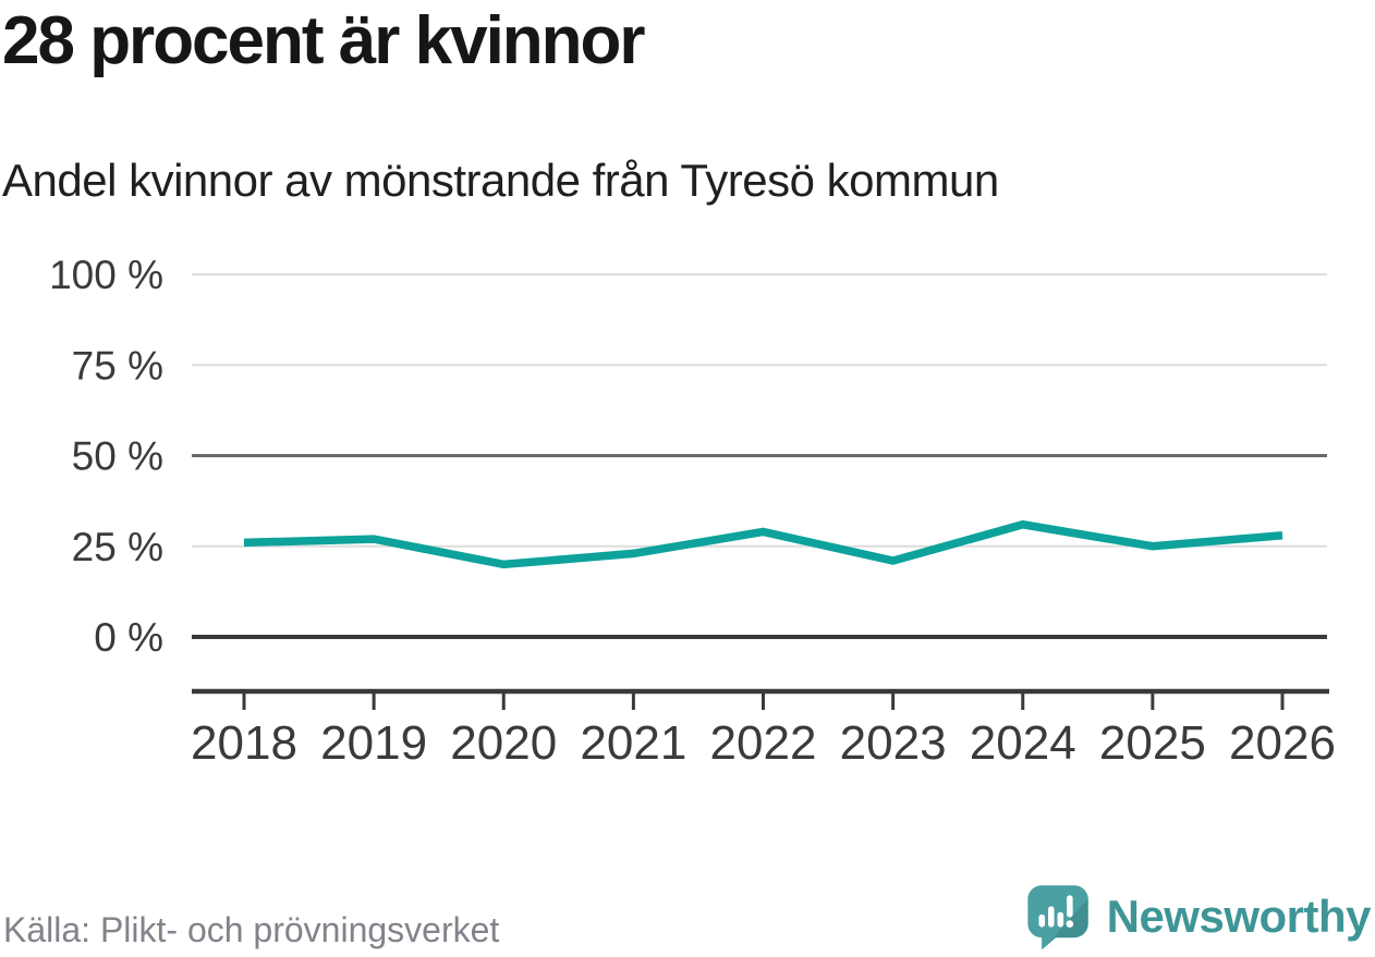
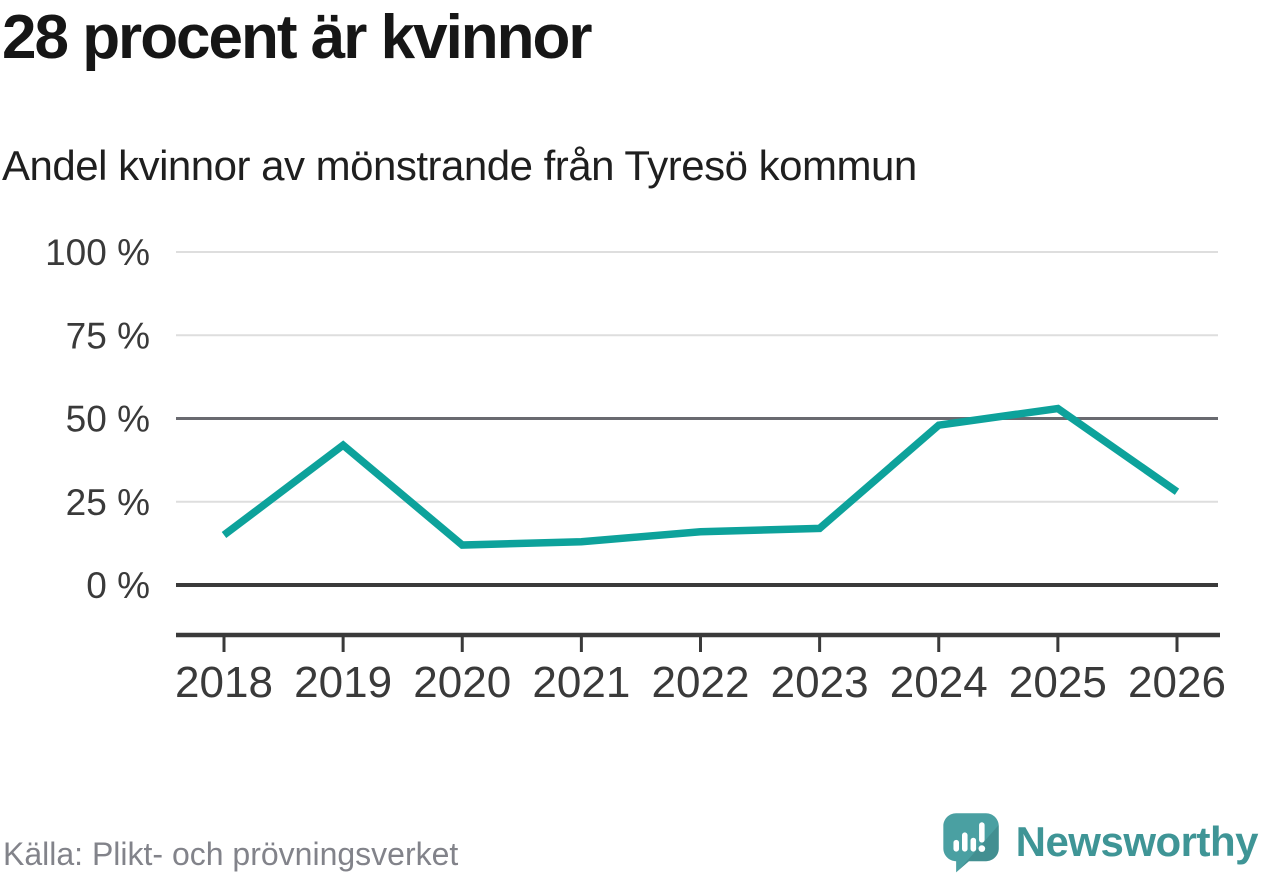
2018: 26% -> 15%
2019: 27% -> 42%
2020: 20% -> 12%
2021: 23% -> 13%
2022: 29% -> 16%
2023: 21% -> 17%
2024: 31% -> 48%
2025: 25% -> 53%
